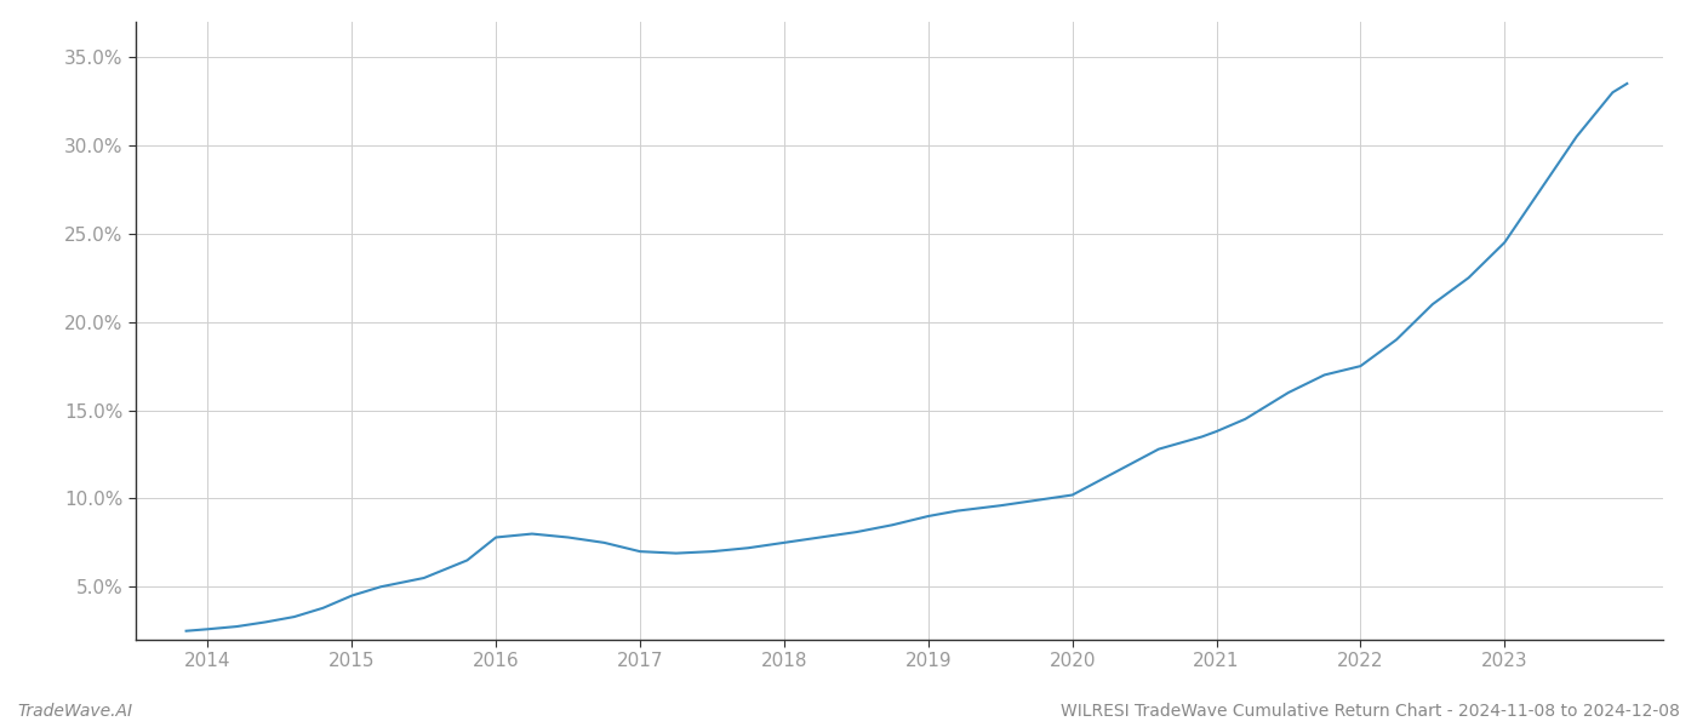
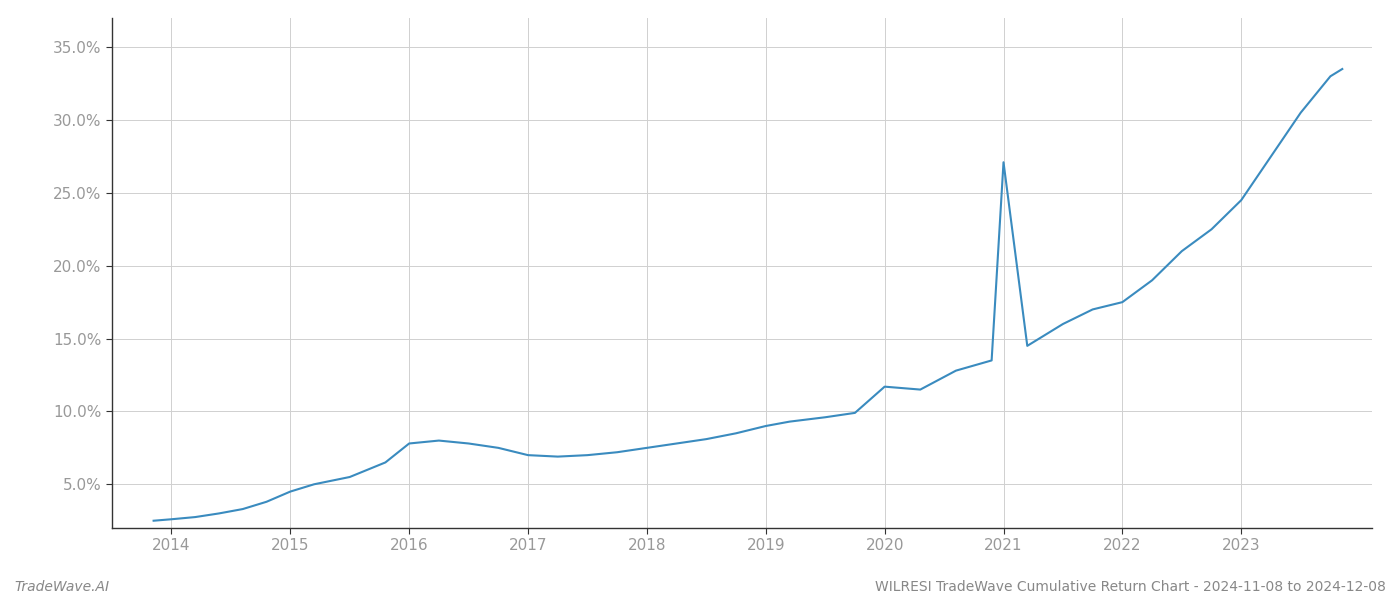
2020: 10.2% -> 11.7%
2021: 13.8% -> 27.1%
